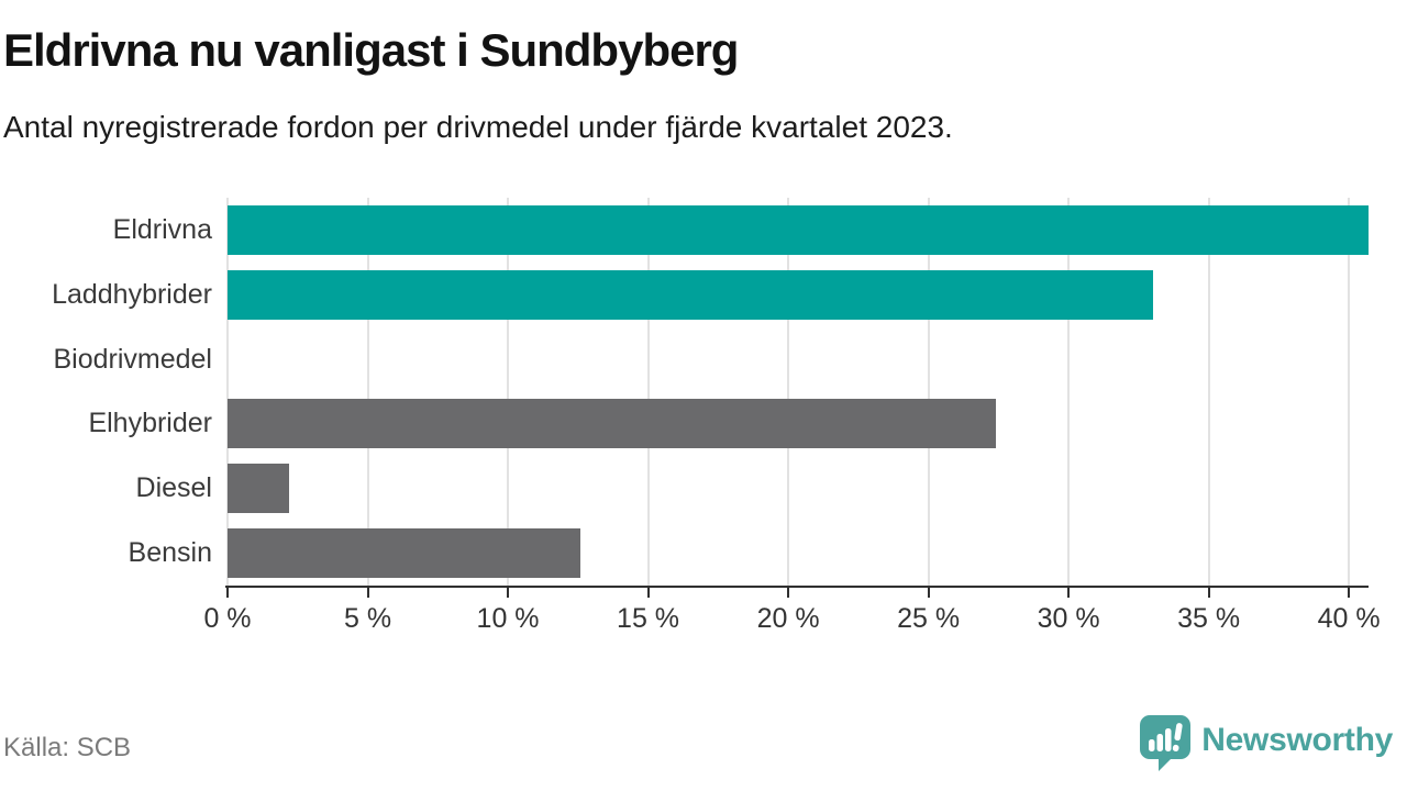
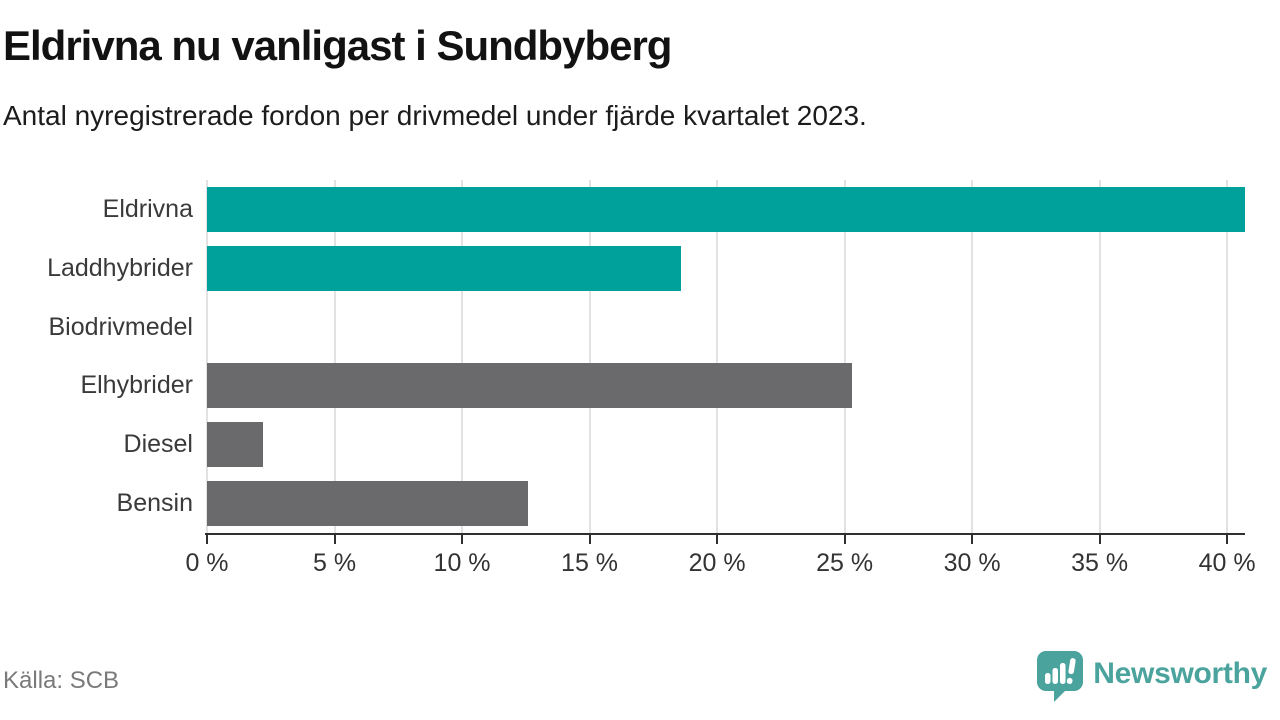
Laddhybrider: 33.0% -> 18.6%
Elhybrider: 27.4% -> 25.3%
